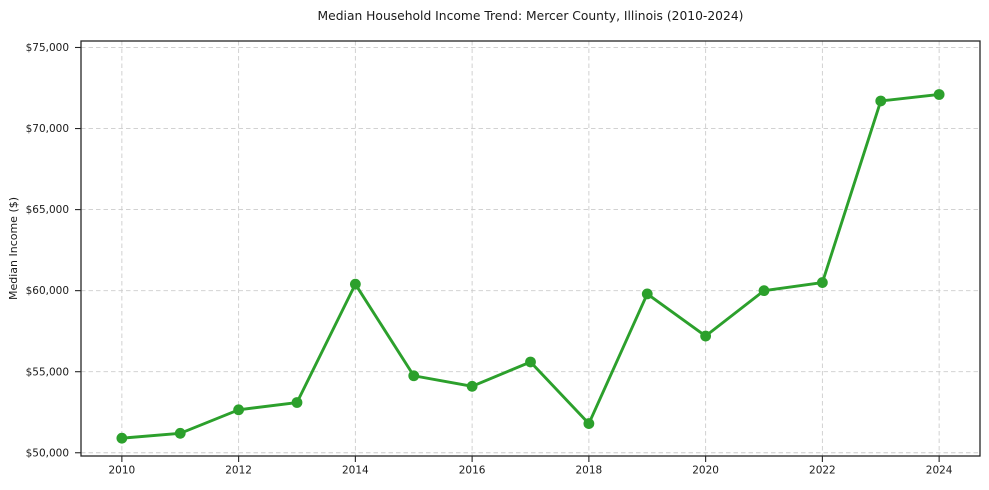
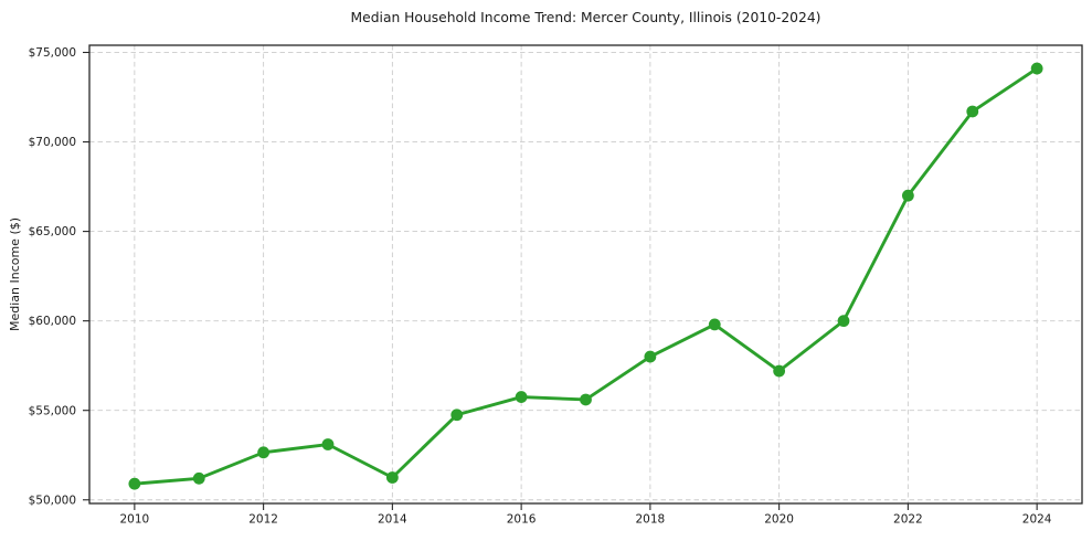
2014: $60400 -> $51200
2016: $54100 -> $55800
2018: $51800 -> $58000
2022: $60500 -> $67000
2024: $72100 -> $74100
